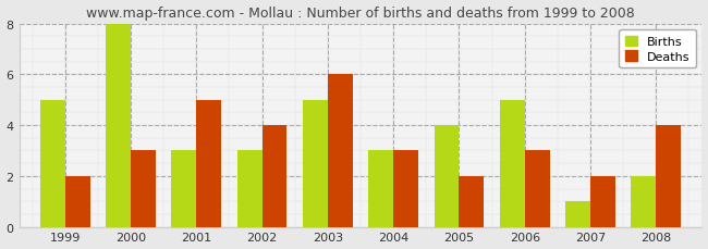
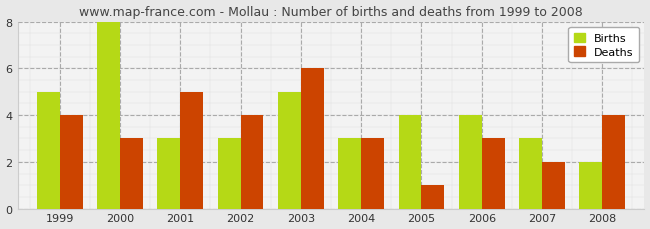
Deaths/1999: 2 -> 4
Deaths/2005: 2 -> 1
Births/2006: 5 -> 4
Births/2007: 1 -> 3
